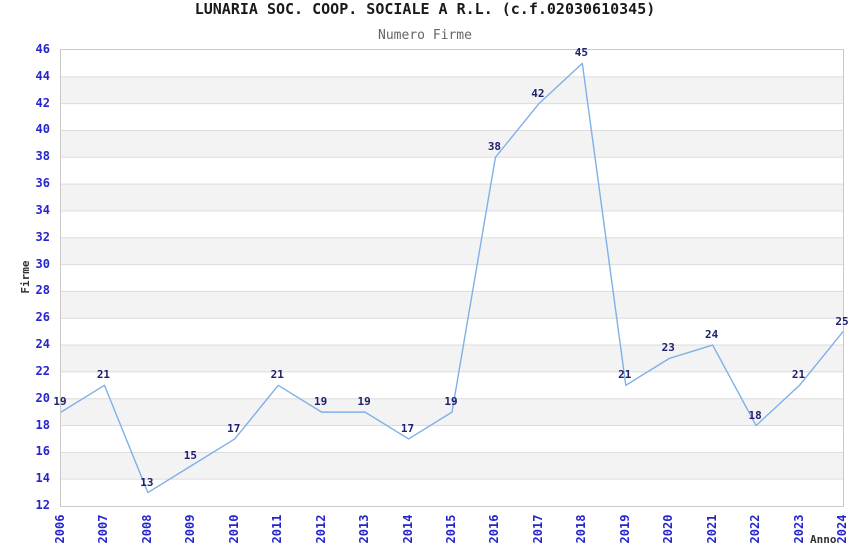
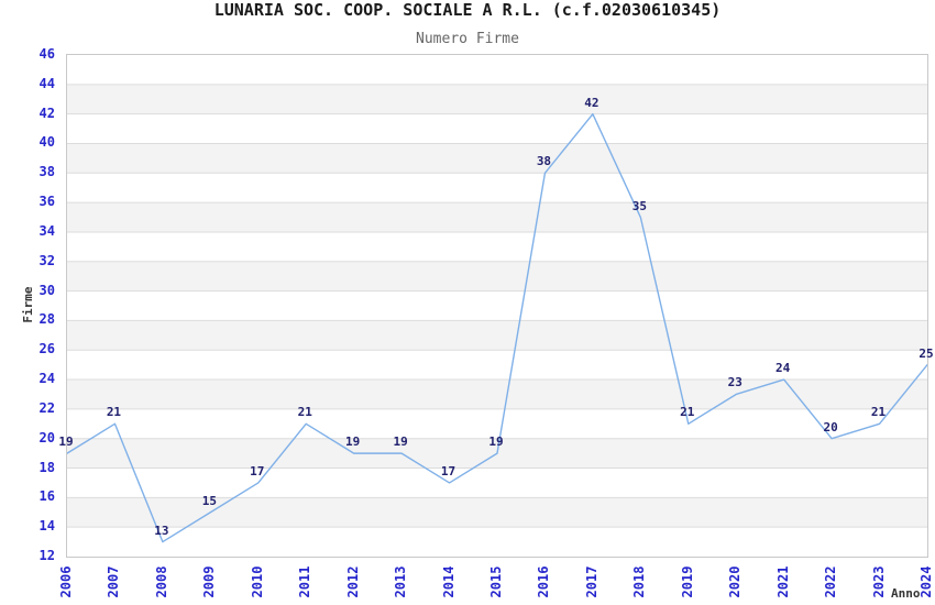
2018: 45 -> 35
2022: 18 -> 20
